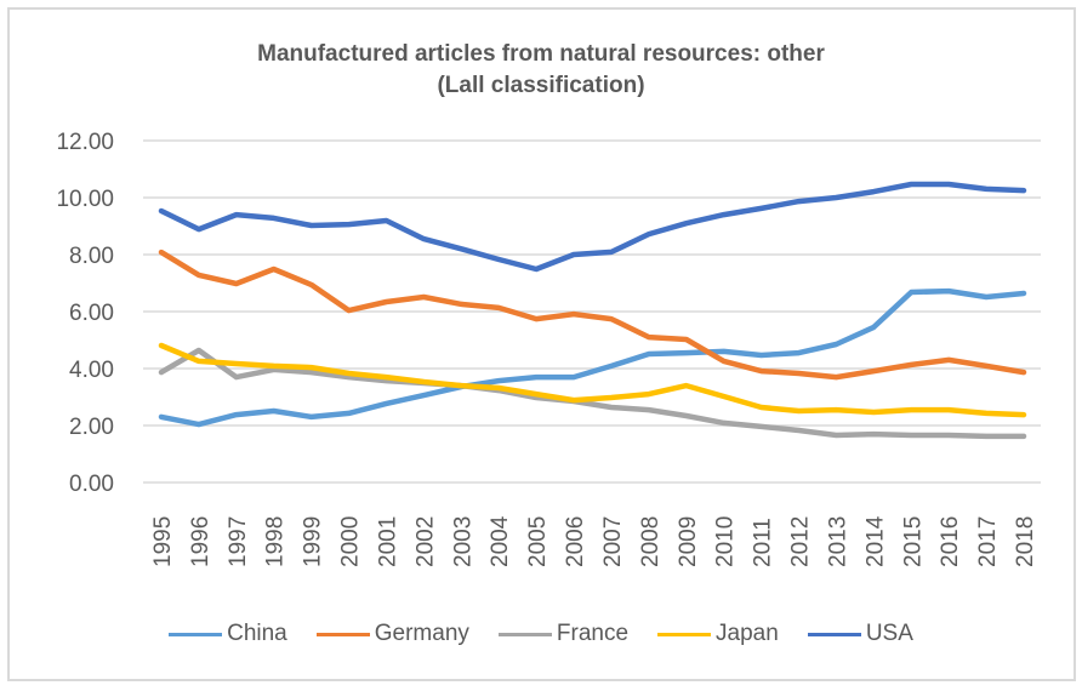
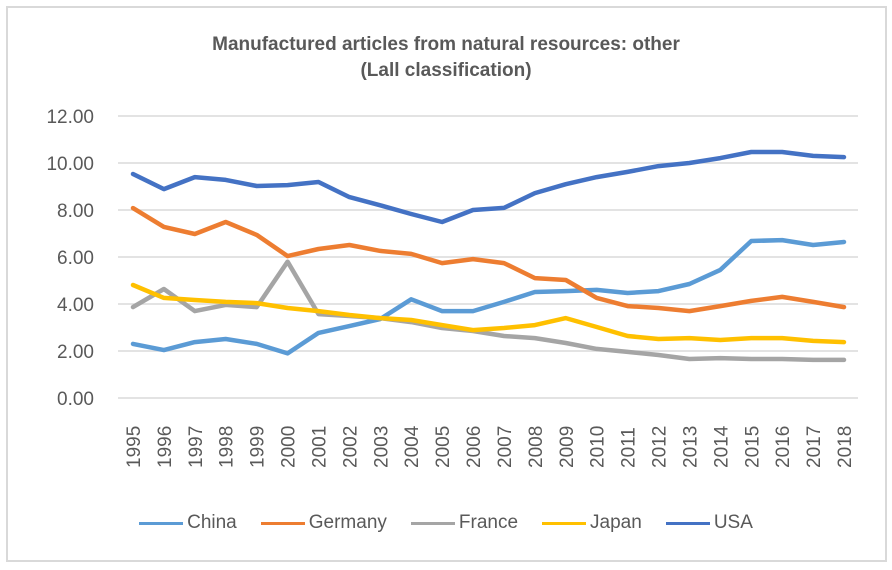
China/2000: 2.4 -> 1.9
France/2000: 3.7 -> 5.8
China/2004: 3.6 -> 4.2
